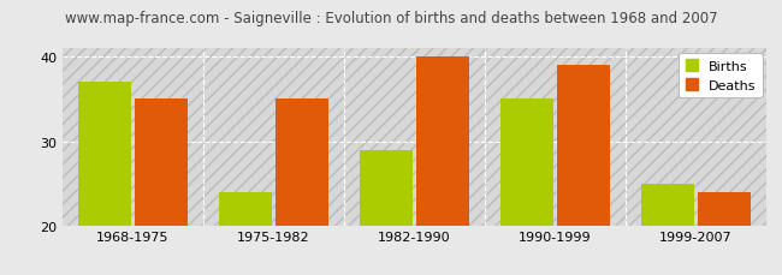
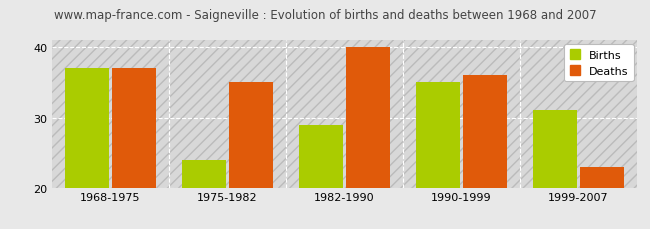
Deaths/1968-1975: 35 -> 37
Deaths/1990-1999: 39 -> 36
Births/1999-2007: 25 -> 31
Deaths/1999-2007: 24 -> 23
